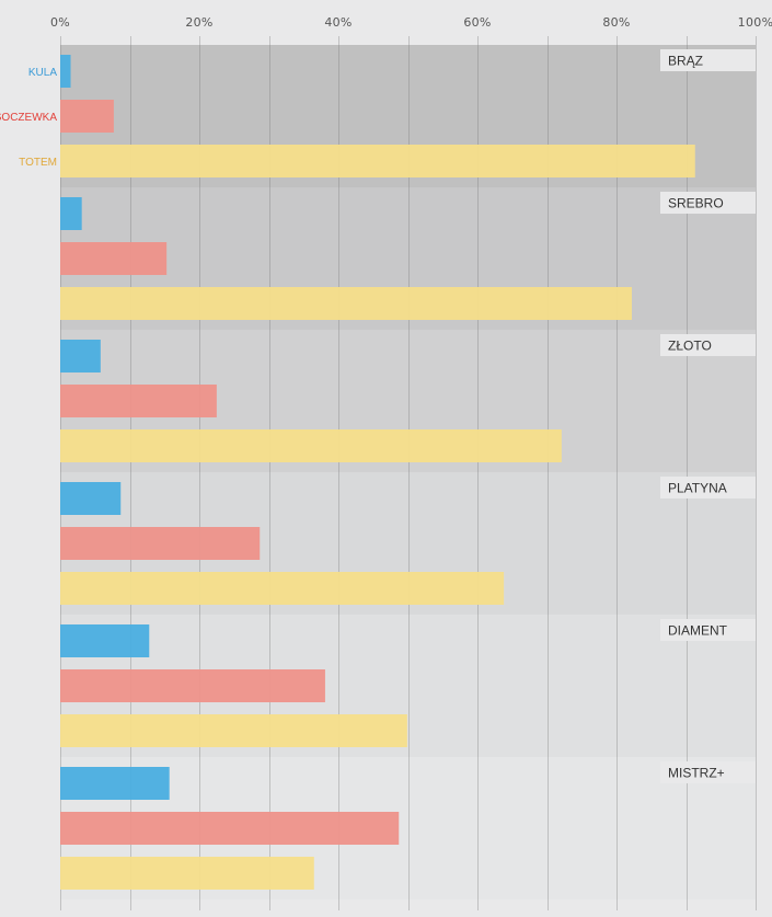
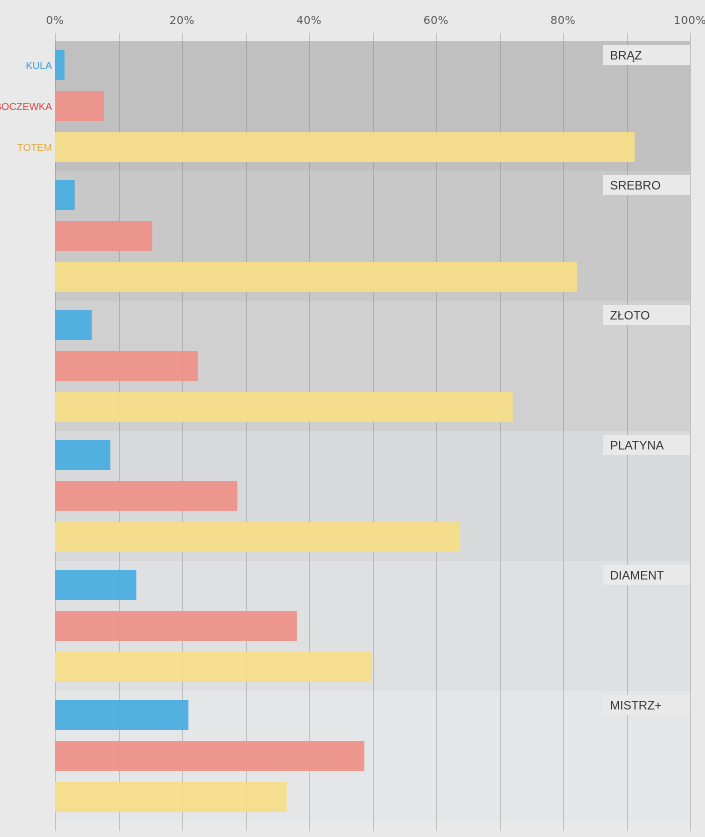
KULA/MISTRZ+: 16% -> 21%
